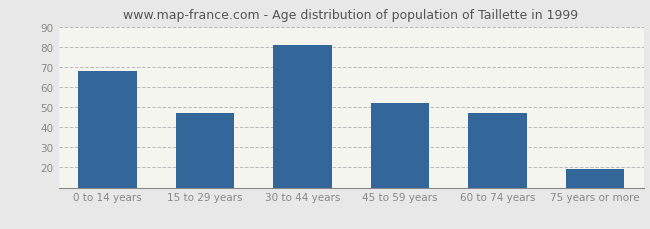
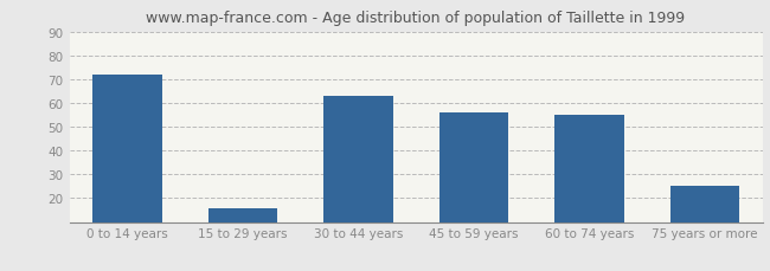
0 to 14 years: 68 -> 72
15 to 29 years: 47 -> 16
30 to 44 years: 81 -> 63
45 to 59 years: 52 -> 56
60 to 74 years: 47 -> 55
75 years or more: 19 -> 25
